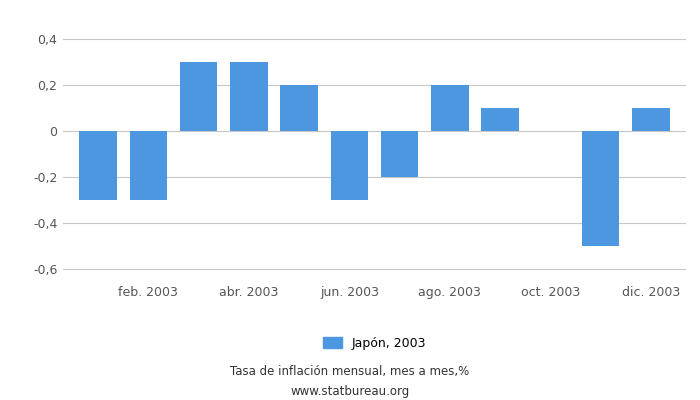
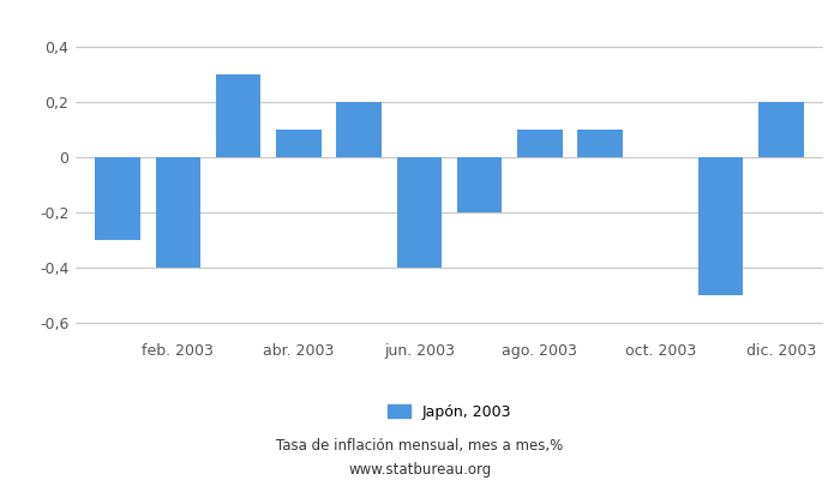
feb. 2003: -0,3 -> -0,4
abr. 2003: 0,3 -> 0,1
jun. 2003: -0,3 -> -0,4
ago. 2003: 0,2 -> 0,1
dic. 2003: 0,1 -> 0,2
